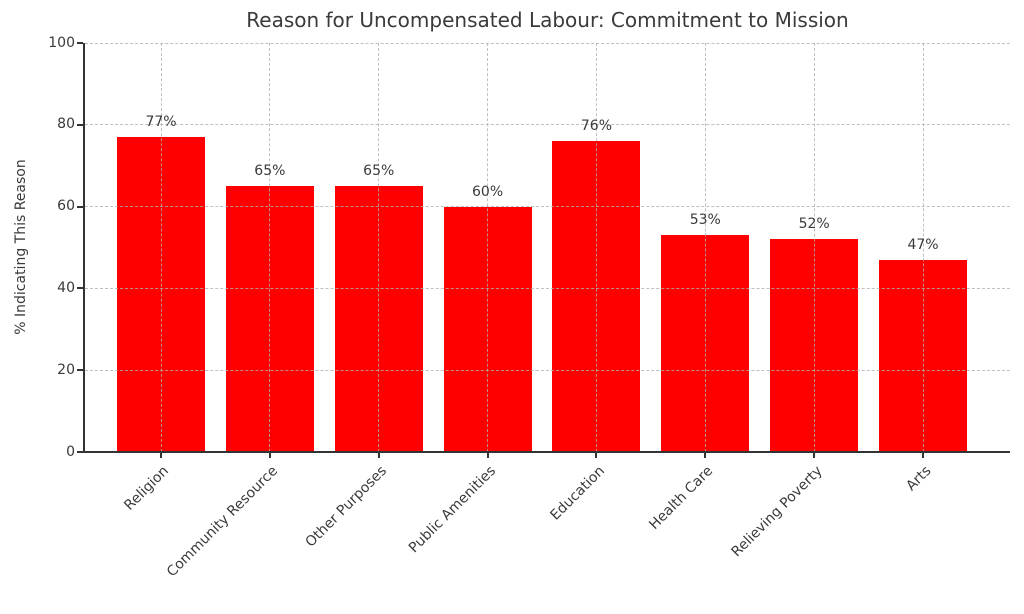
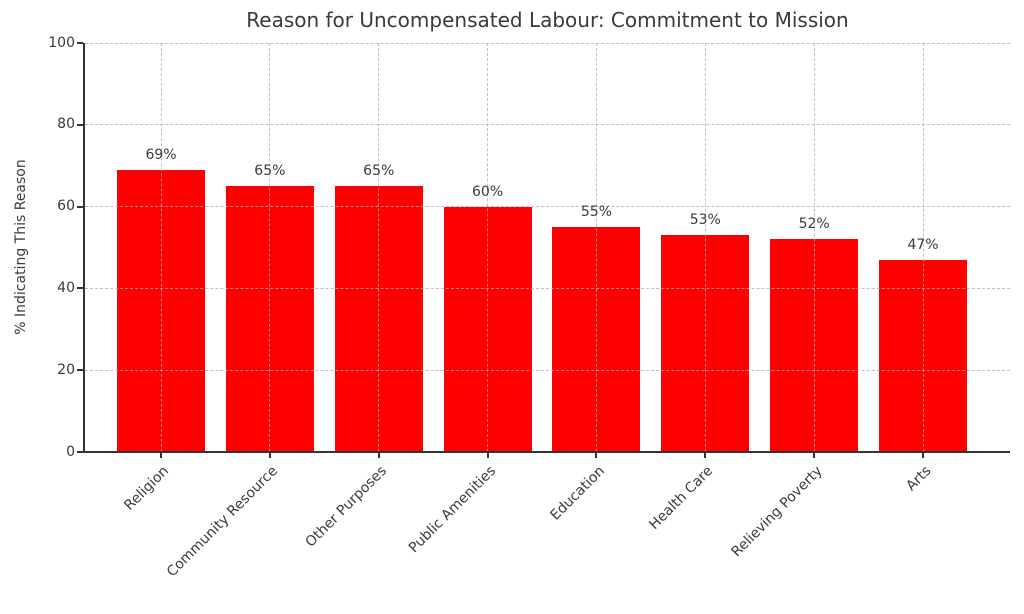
Religion: 77% -> 69%
Education: 76% -> 55%
